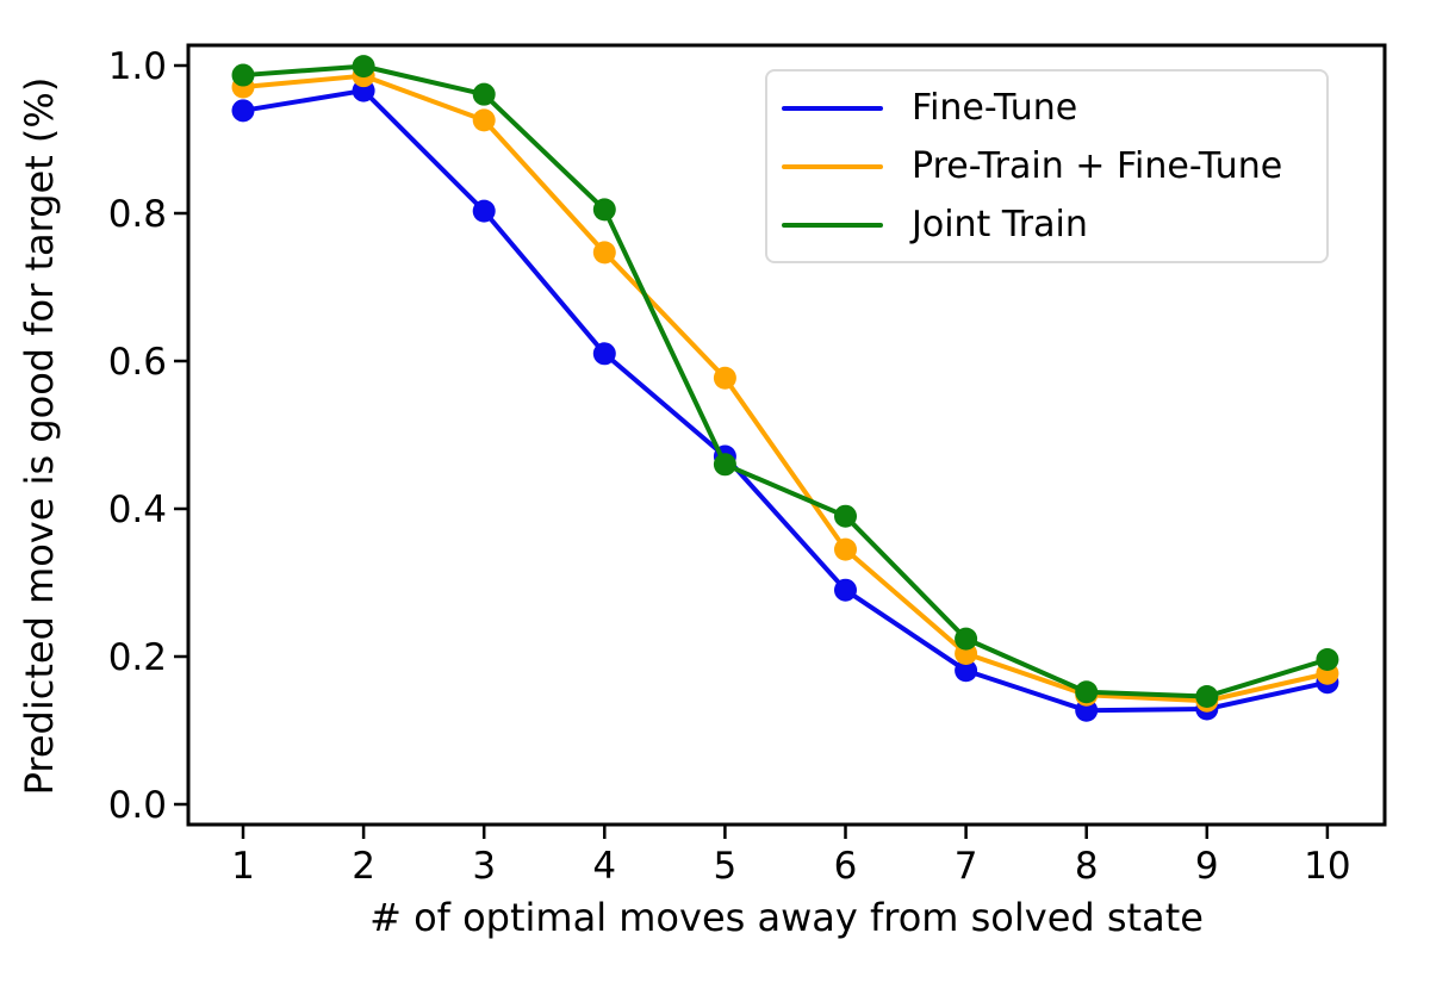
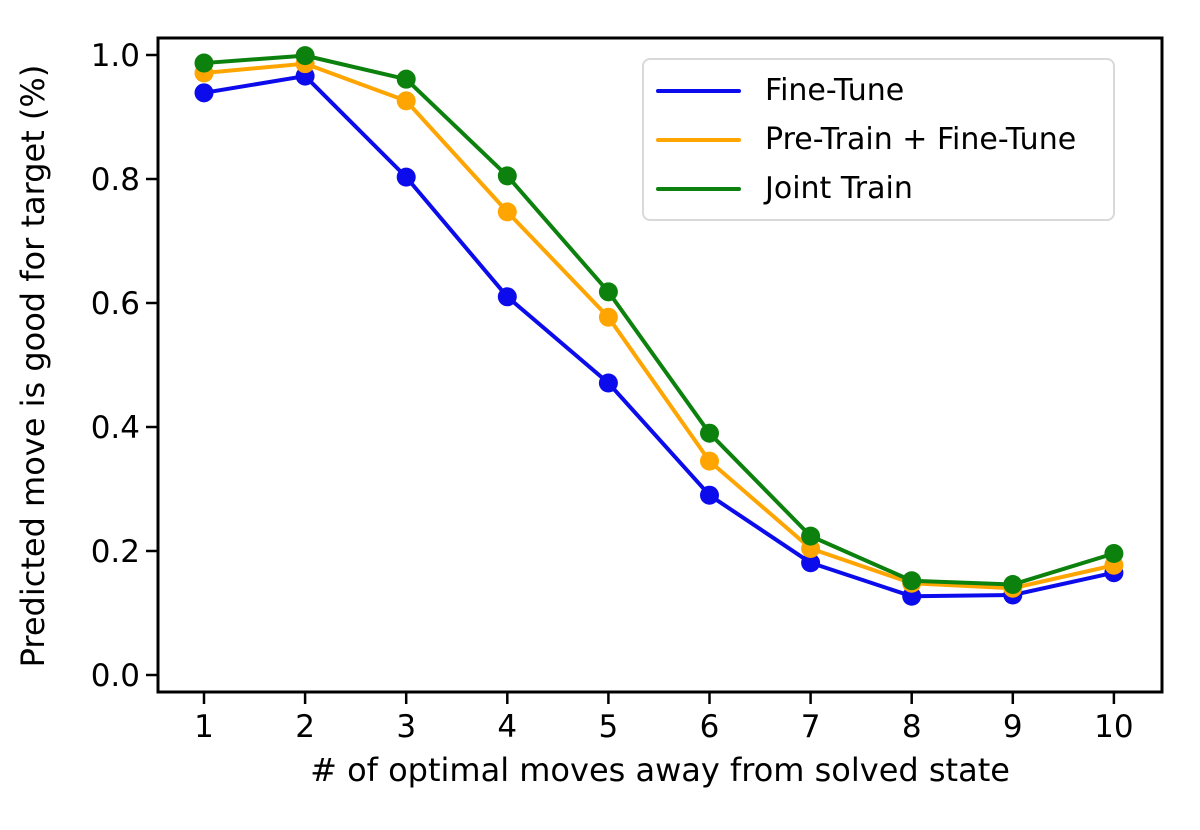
Joint Train/5: 0.46 -> 0.62
